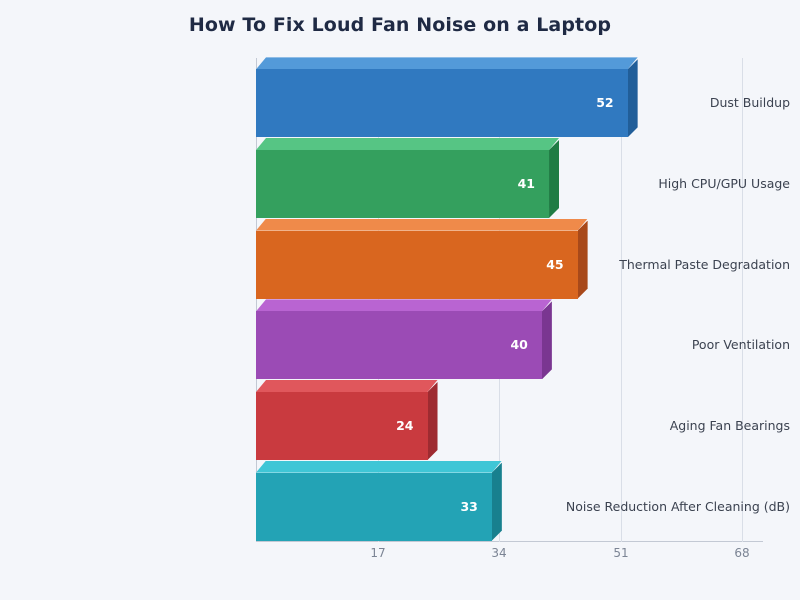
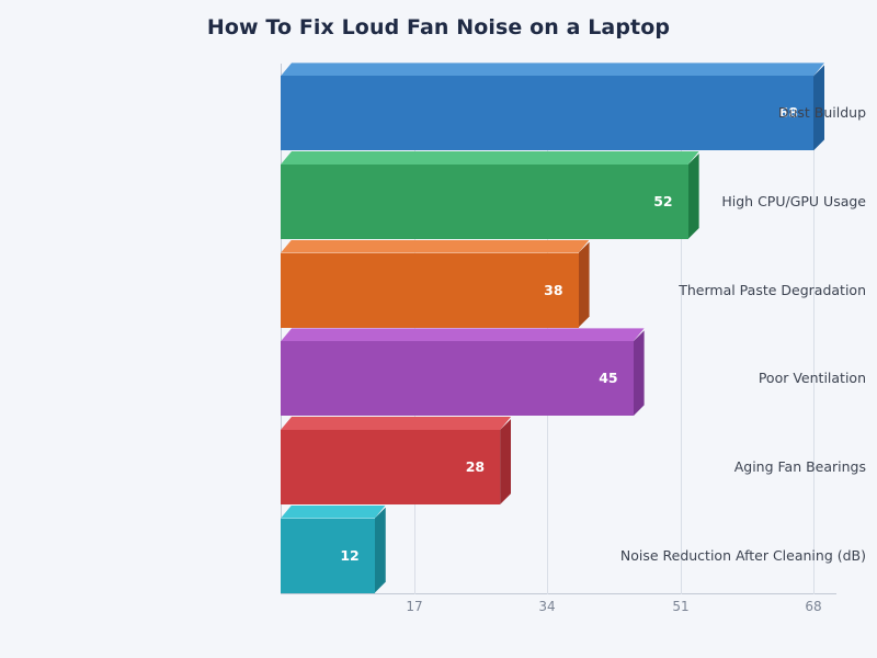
Dust Buildup: 52 -> 68
High CPU/GPU Usage: 41 -> 52
Thermal Paste Degradation: 45 -> 38
Poor Ventilation: 40 -> 45
Aging Fan Bearings: 24 -> 28
Noise Reduction After Cleaning (dB): 33 -> 12
